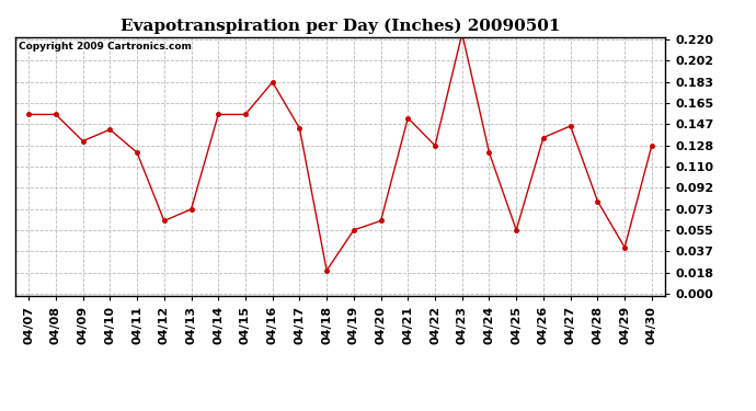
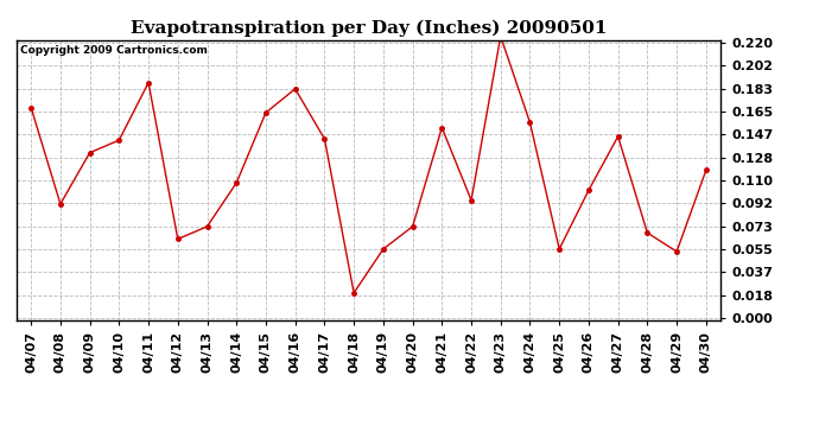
04/07: 0.155 -> 0.168
04/08: 0.155 -> 0.091
04/11: 0.122 -> 0.188
04/14: 0.155 -> 0.108
04/15: 0.155 -> 0.164
04/20: 0.063 -> 0.073
04/22: 0.128 -> 0.094
04/24: 0.122 -> 0.156
04/26: 0.135 -> 0.102
04/28: 0.080 -> 0.068
04/29: 0.040 -> 0.053
04/30: 0.128 -> 0.118
